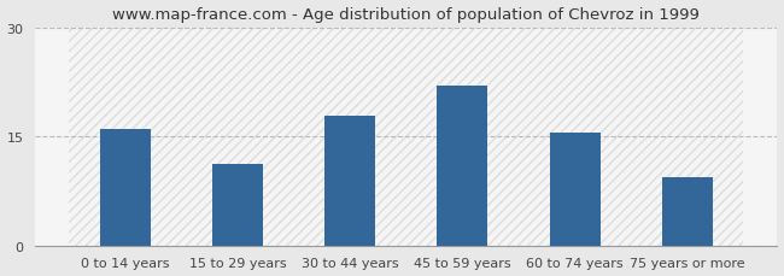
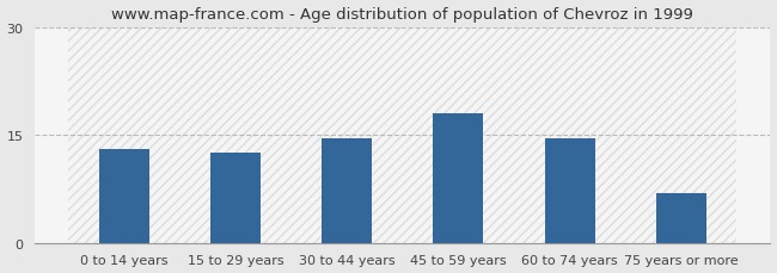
0 to 14 years: 16.0 -> 13.0
15 to 29 years: 11.2 -> 12.5
30 to 44 years: 17.8 -> 14.5
45 to 59 years: 22.0 -> 18.0
60 to 74 years: 15.6 -> 14.5
75 years or more: 9.4 -> 7.0
